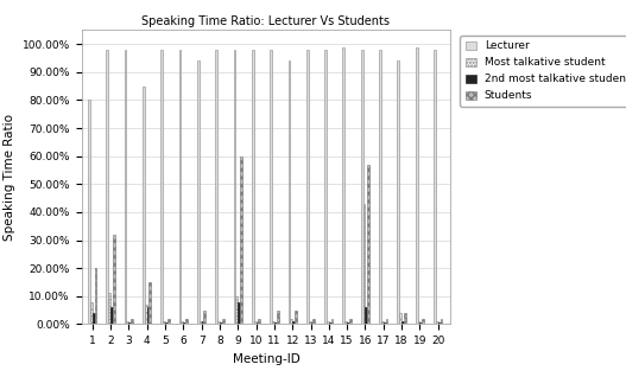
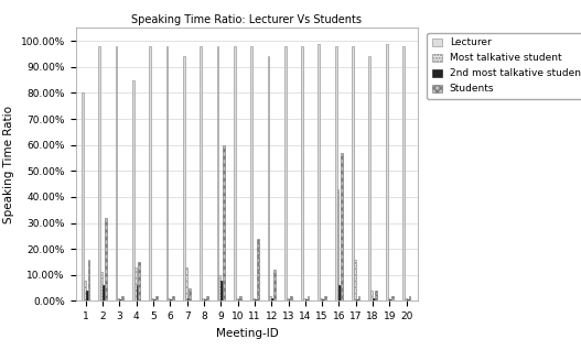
Students/1: 20% -> 16%
Most talkative student/4: 7% -> 13%
Most talkative student/7: 1% -> 13%
Students/11: 5% -> 24%
Students/12: 5% -> 12%
Most talkative student/17: 1% -> 16%
